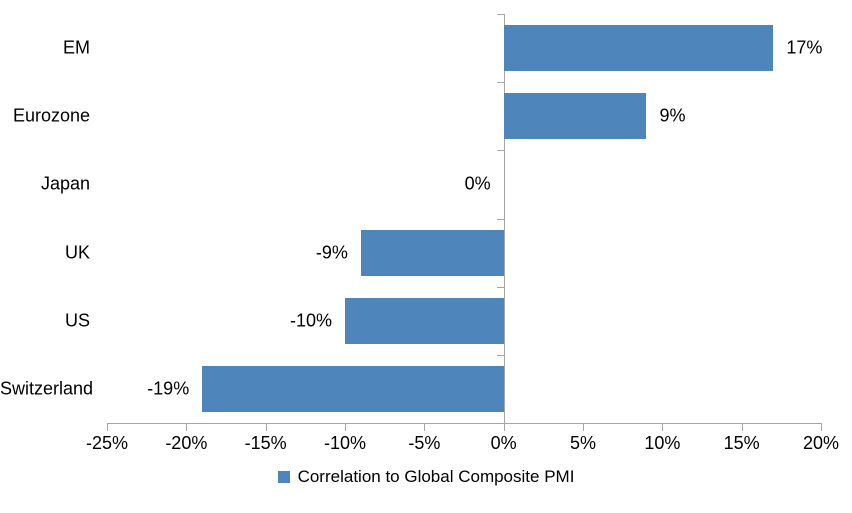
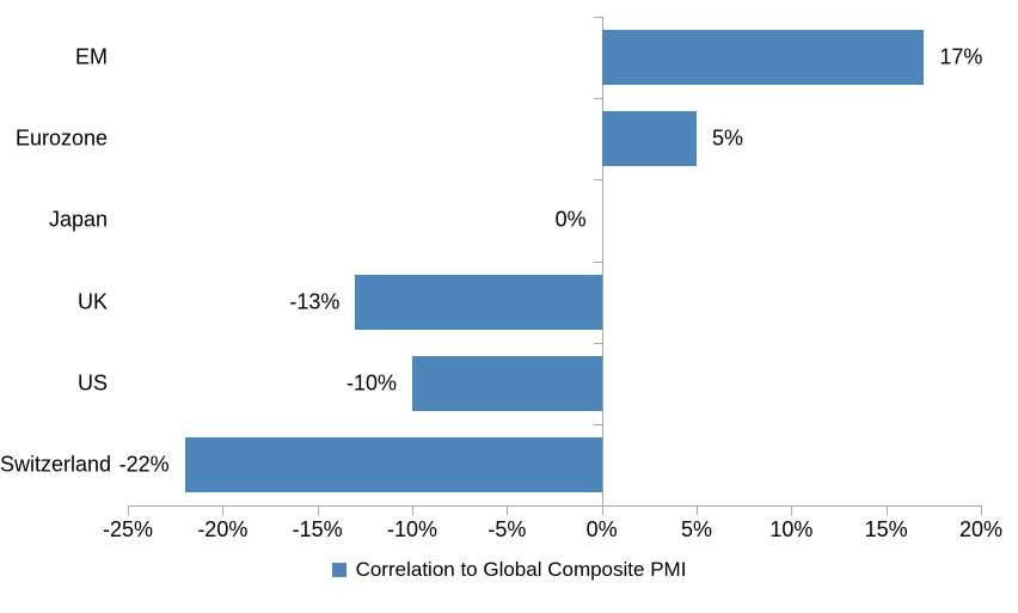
Eurozone: 9% -> 5%
UK: -9% -> -13%
Switzerland: -19% -> -22%
